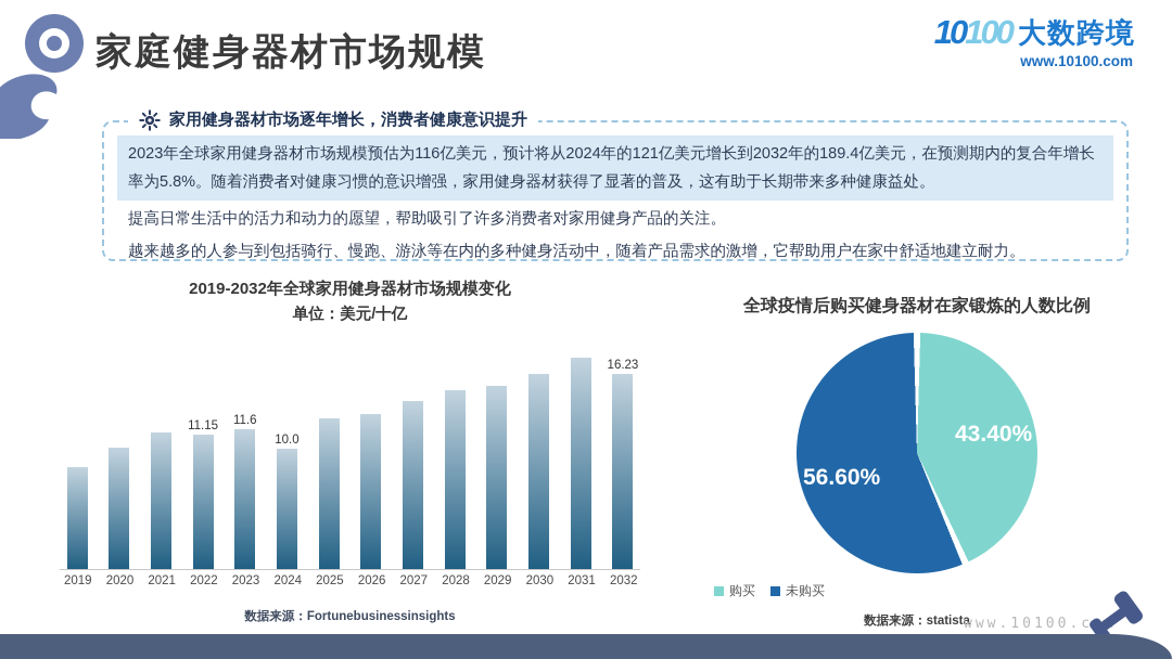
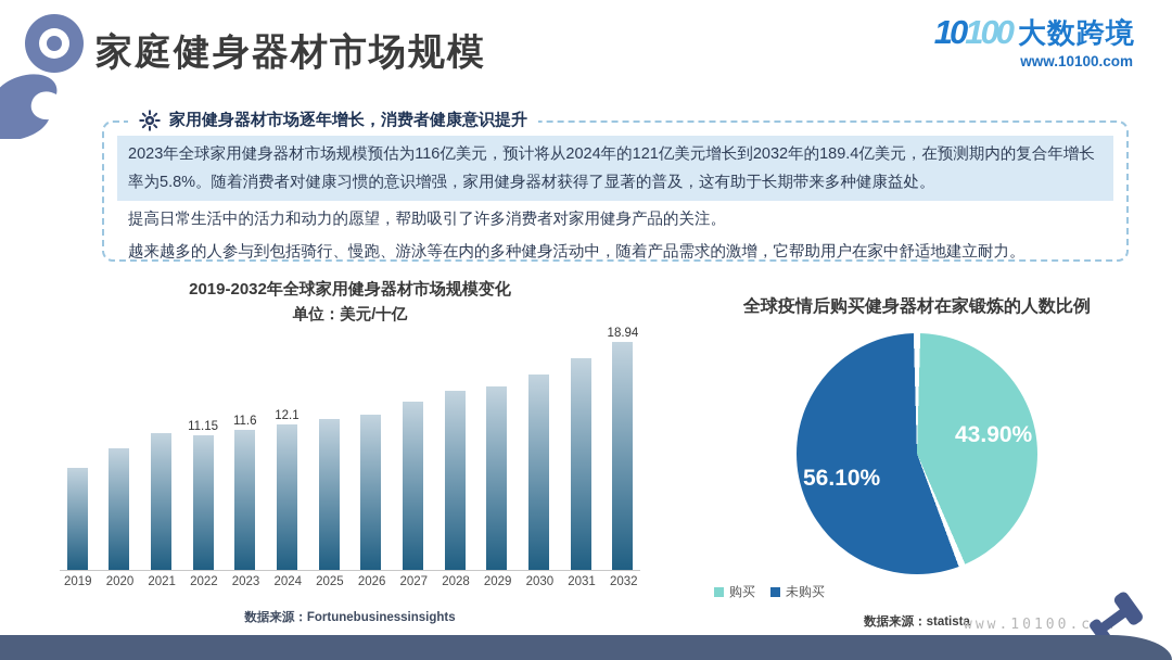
2019-2032年全球家用健身器材市场规模变化/2024: 10.0 -> 12.1
2019-2032年全球家用健身器材市场规模变化/2032: 16.23 -> 18.94
全球疫情后购买健身器材在家锻炼的人数比例/购买: 43.40% -> 43.90%
全球疫情后购买健身器材在家锻炼的人数比例/未购买: 56.60% -> 56.10%
